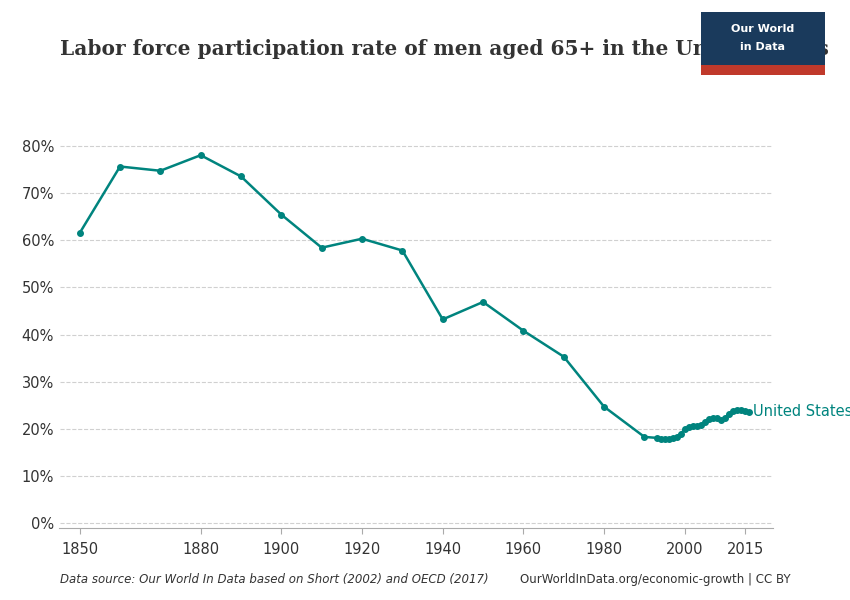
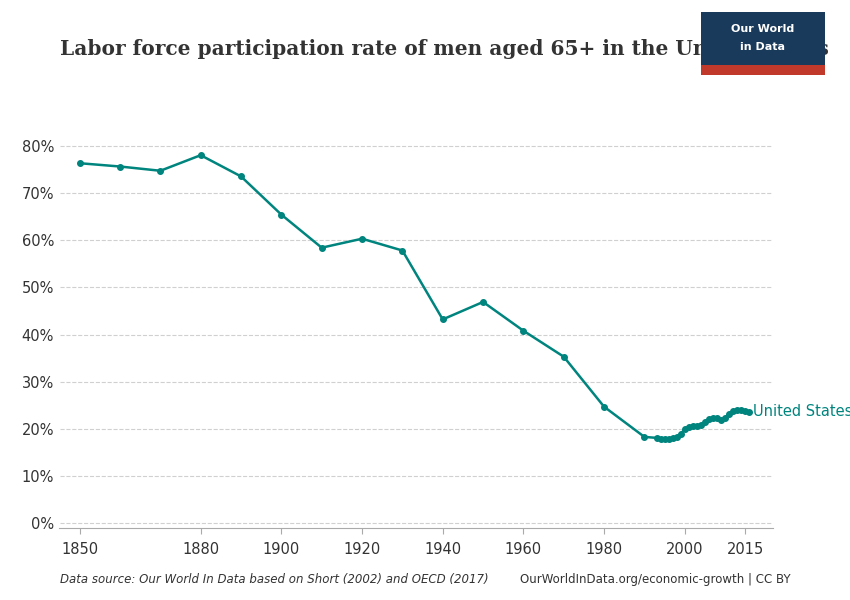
1850: 61.5% -> 76.3%
